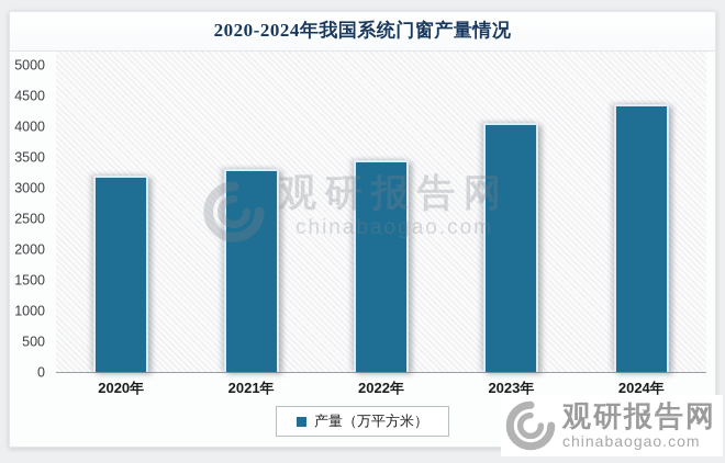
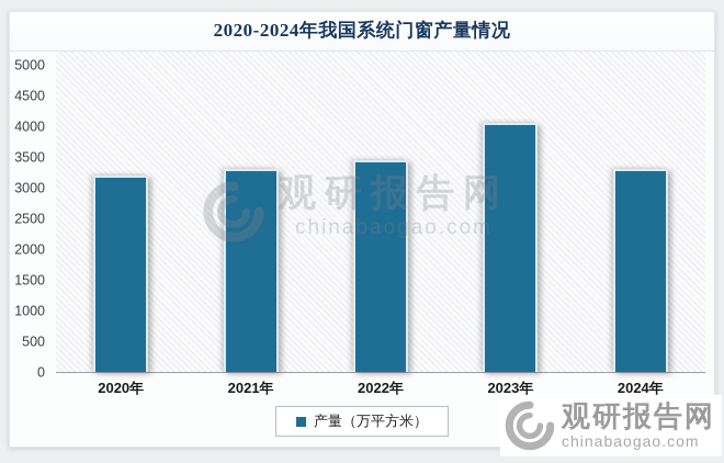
2024年: 4400 -> 3300
